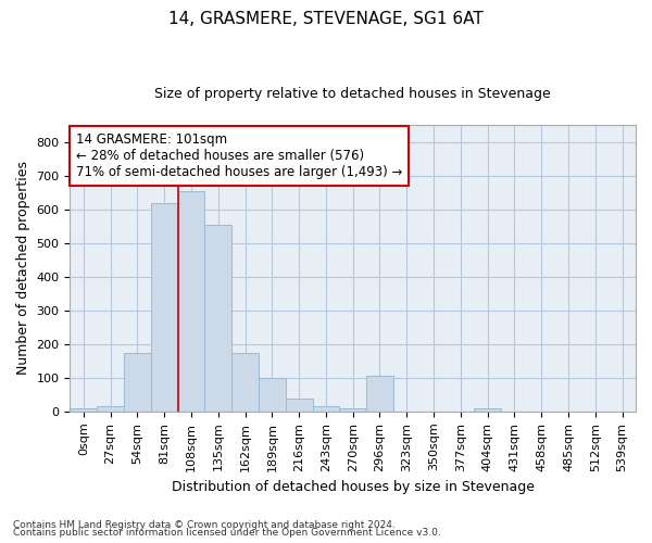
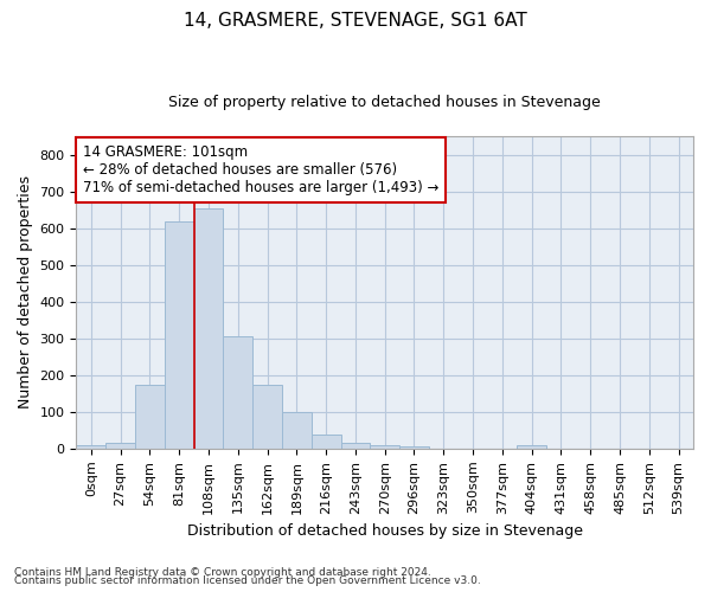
135sqm: 555 -> 305
296sqm: 105 -> 5
